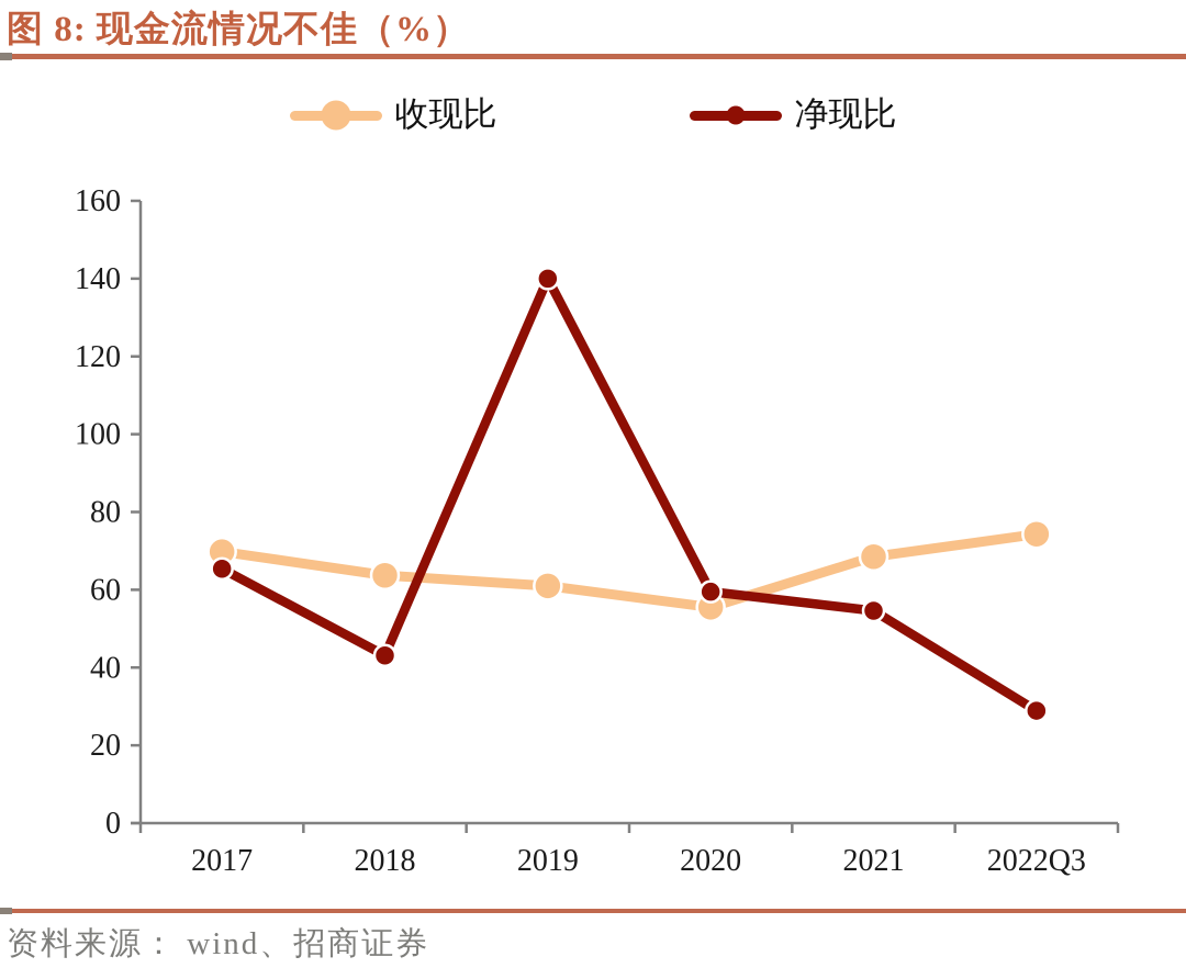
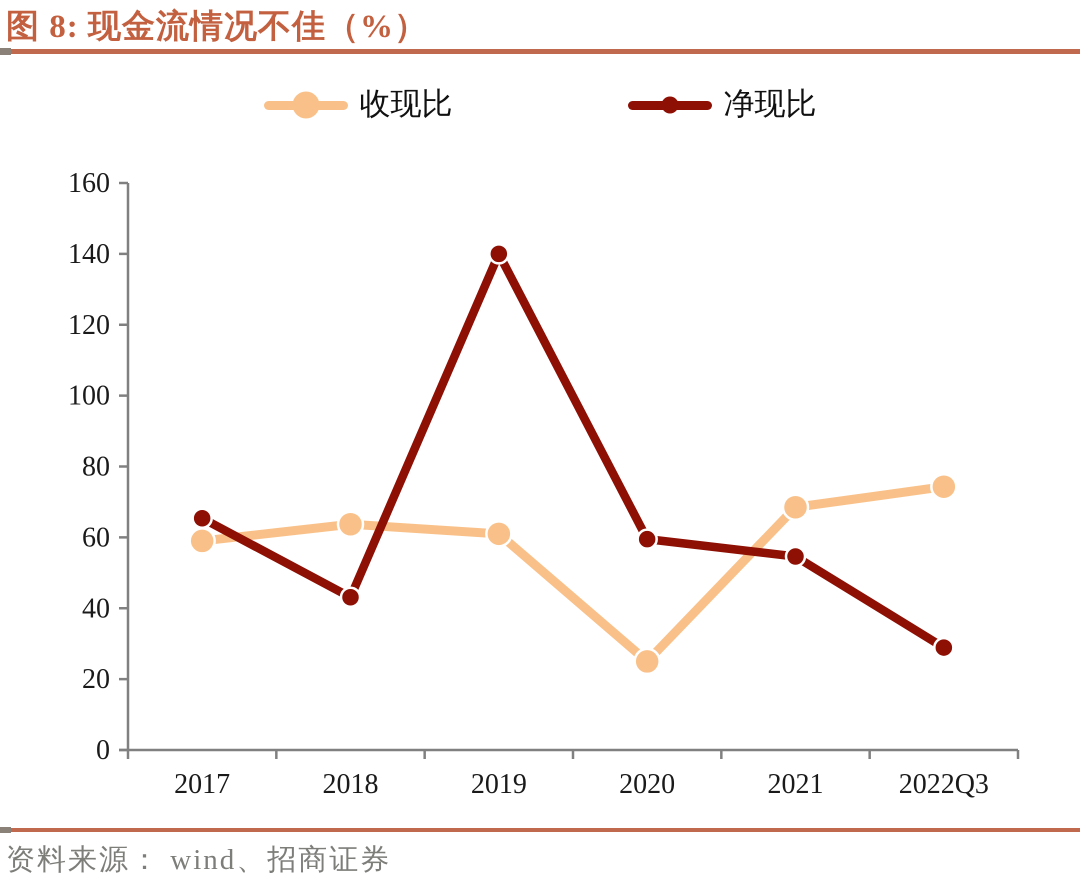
收现比/2017: 70 -> 59
收现比/2020: 56 -> 25
